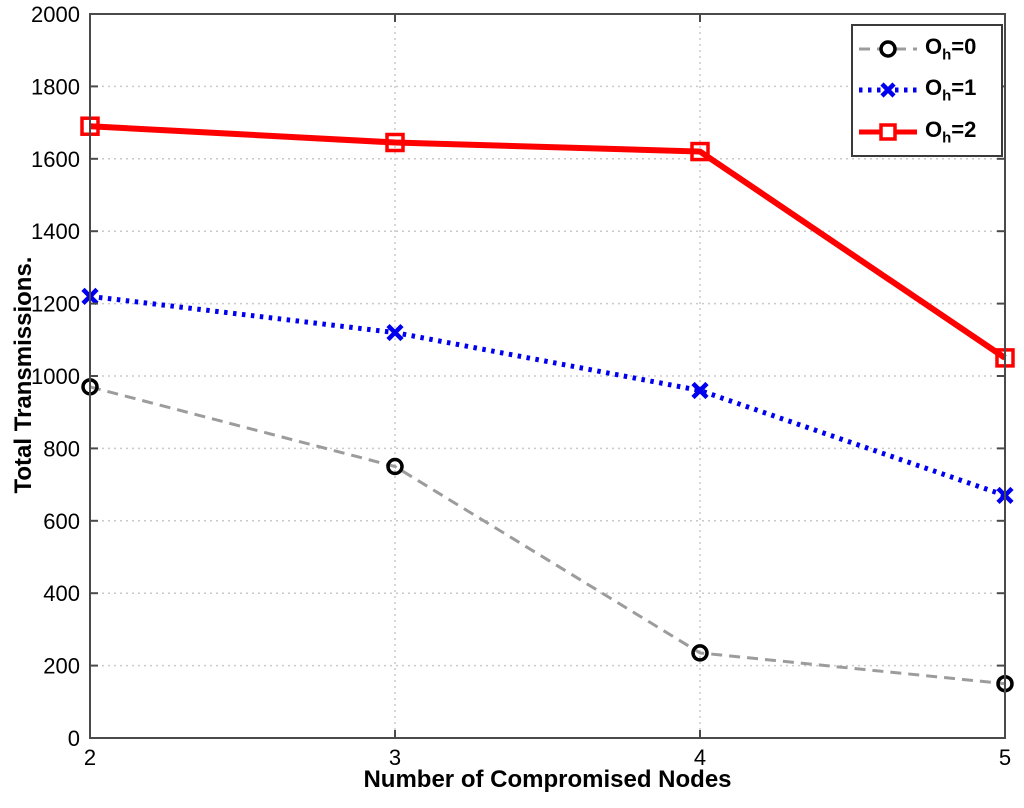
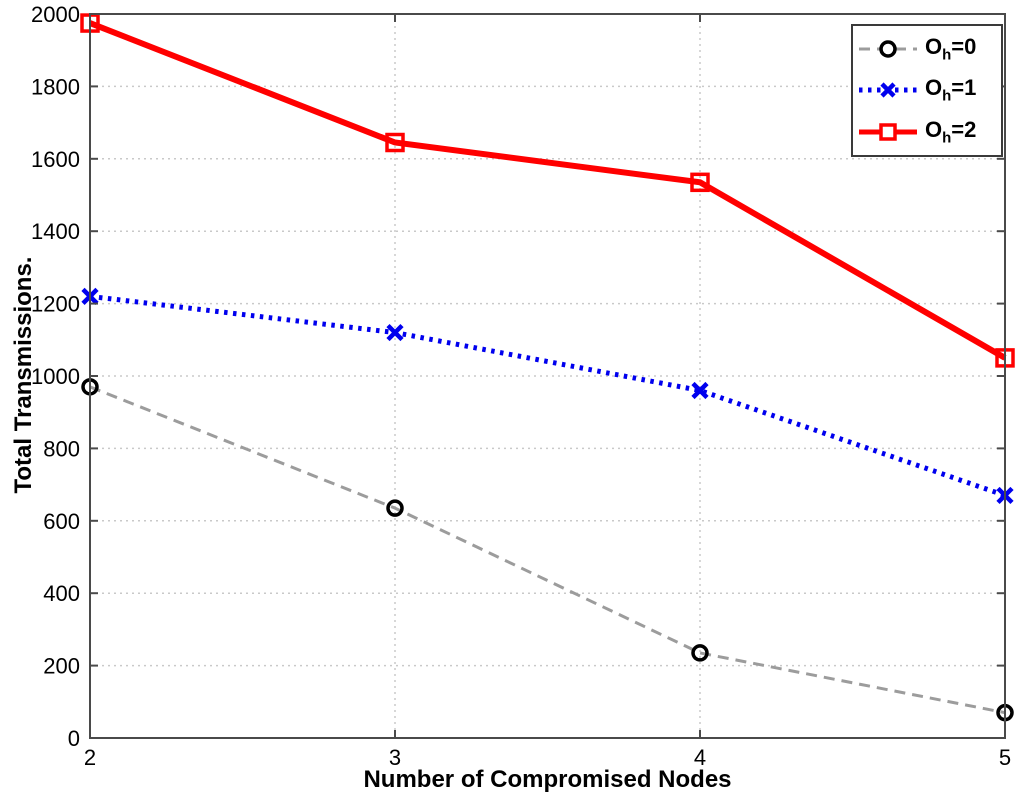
Oh=2/2: 1690 -> 1980
Oh=0/3: 750 -> 640
Oh=2/4: 1620 -> 1540
Oh=0/5: 150 -> 70
